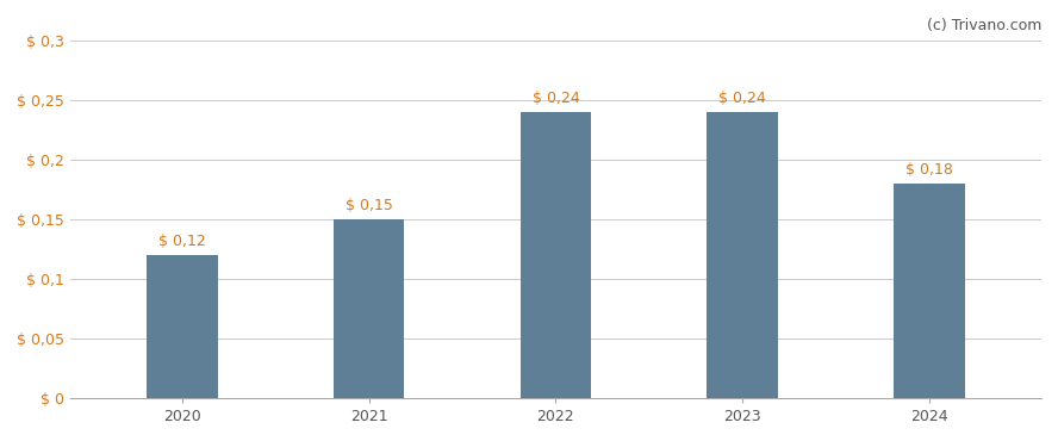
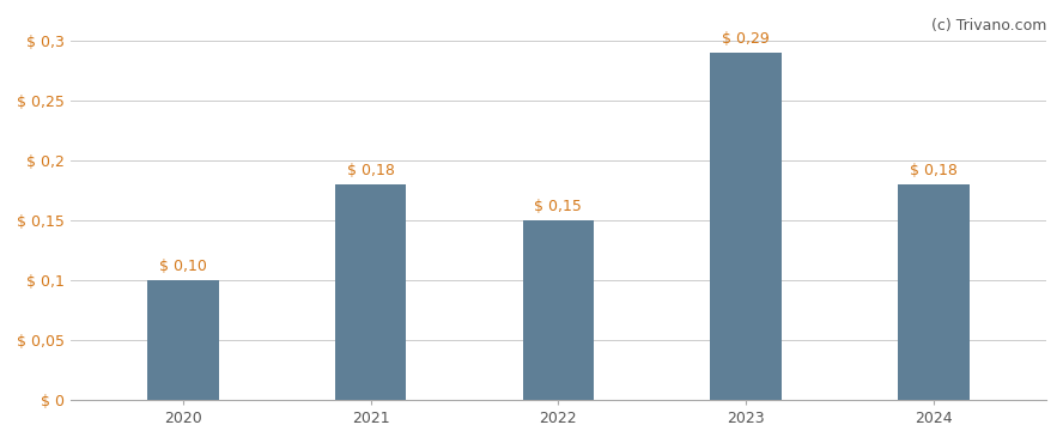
2020: 0,12 -> 0,10
2021: 0,15 -> 0,18
2022: 0,24 -> 0,15
2023: 0,24 -> 0,29
